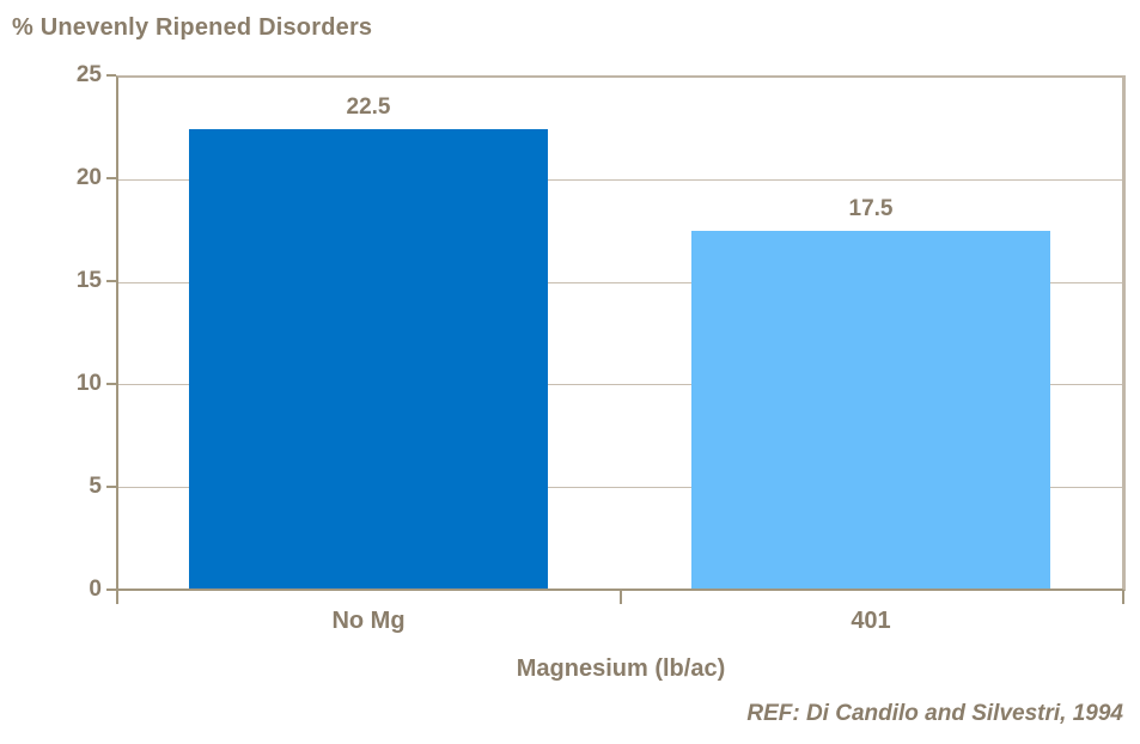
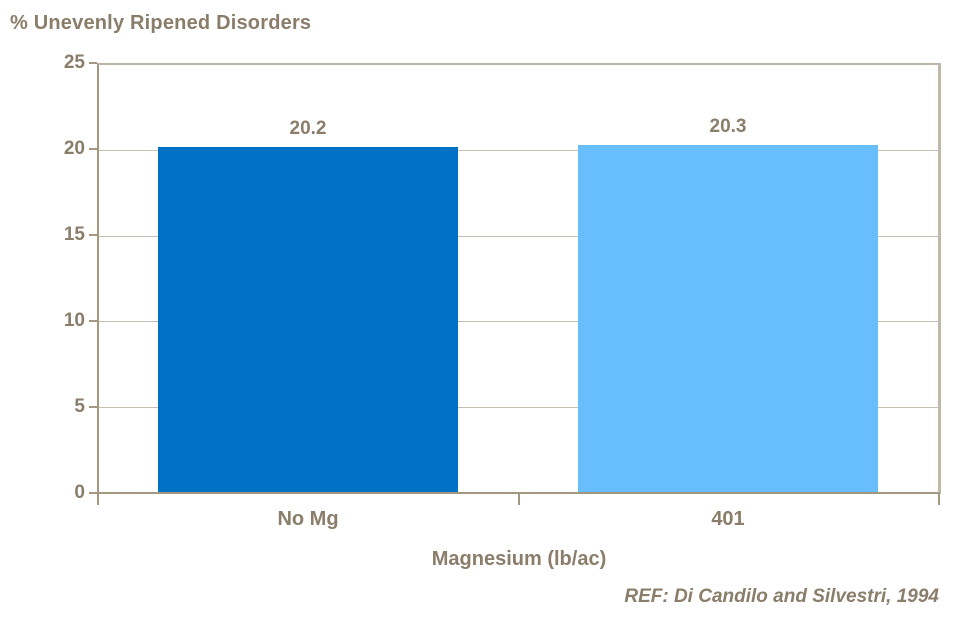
No Mg: 22.5 -> 20.2
401: 17.5 -> 20.3
